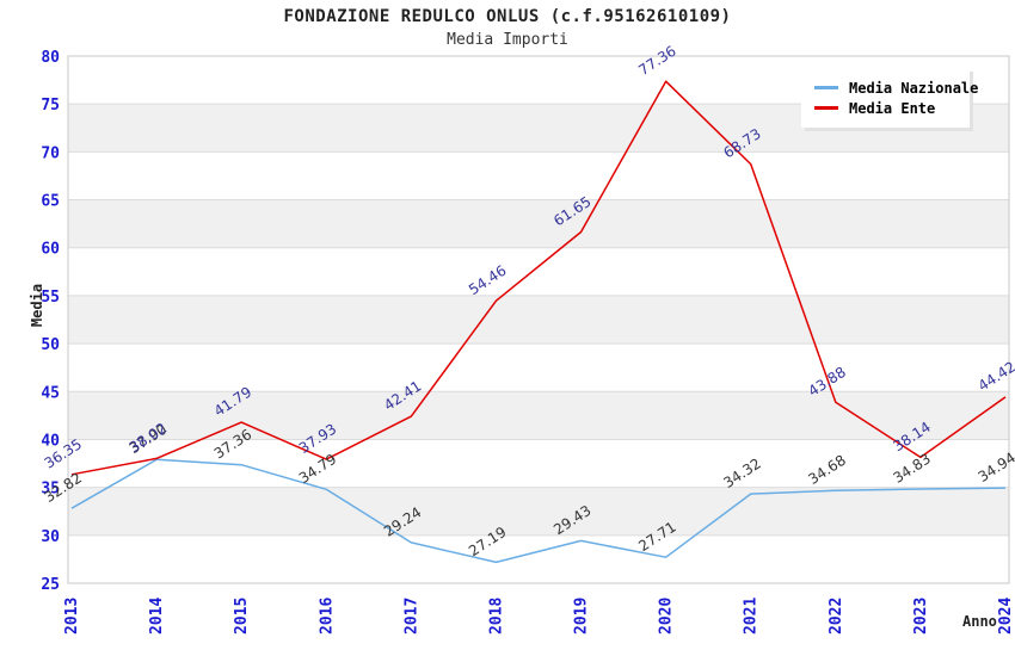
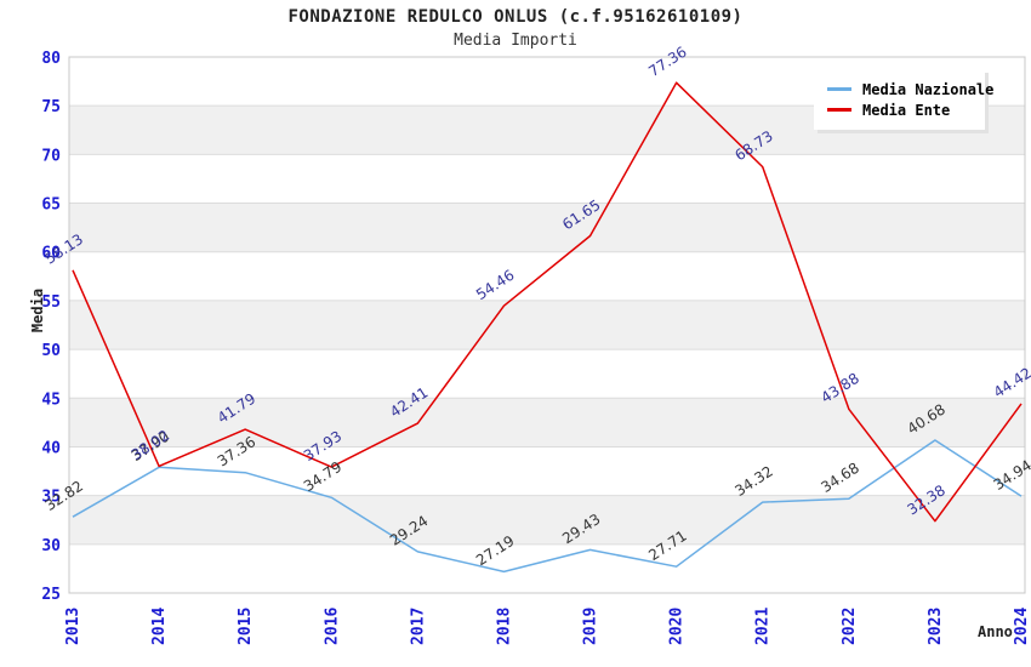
Media Ente/2013: 36.35 -> 58.13
Media Nazionale/2023: 34.83 -> 40.68
Media Ente/2023: 38.14 -> 32.38
